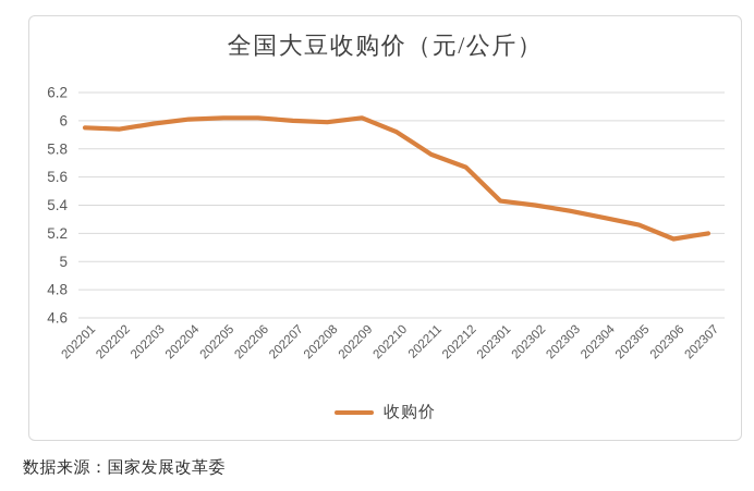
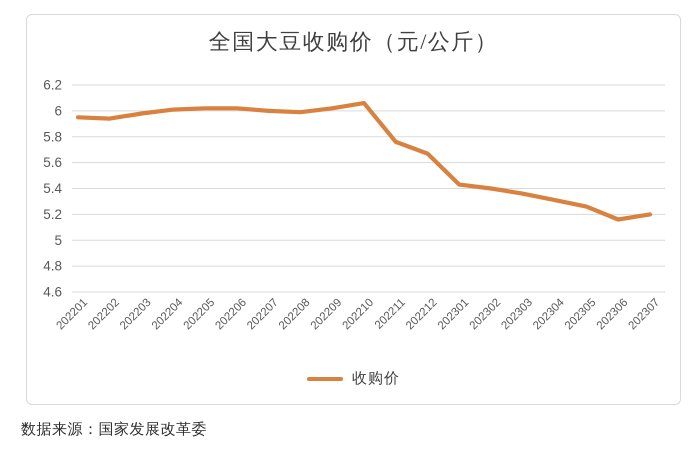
202210: 5.92 -> 6.06
